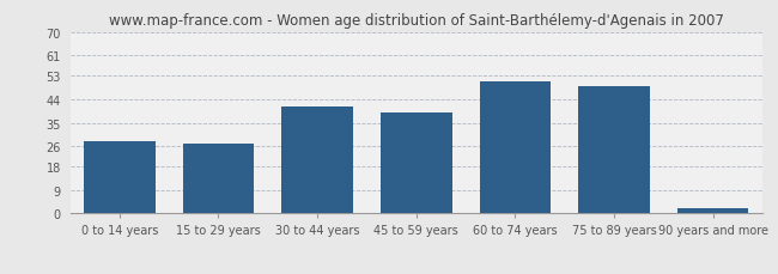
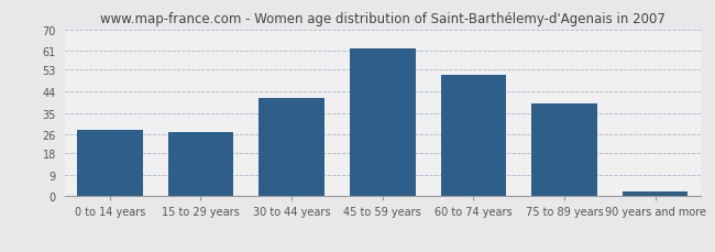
45 to 59 years: 39 -> 62
75 to 89 years: 49 -> 39
